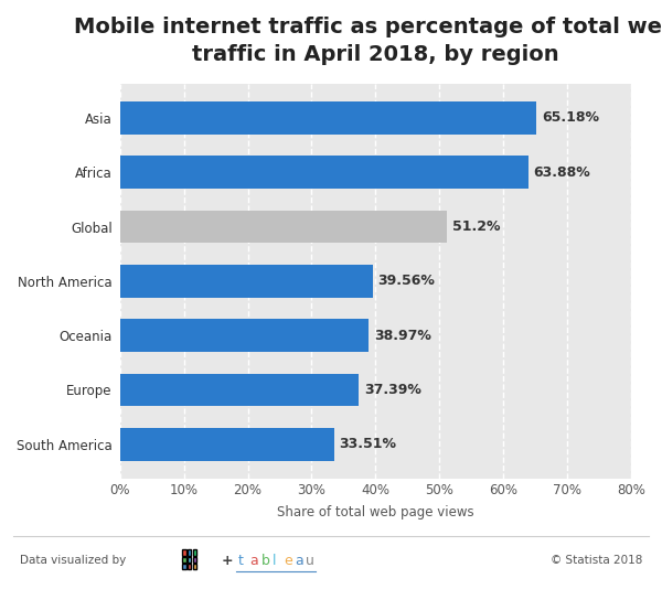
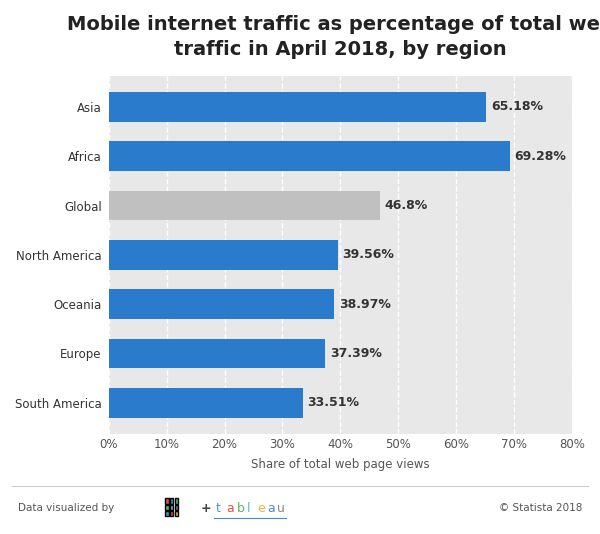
Africa: 63.88% -> 69.28%
Global: 51.2% -> 46.8%
